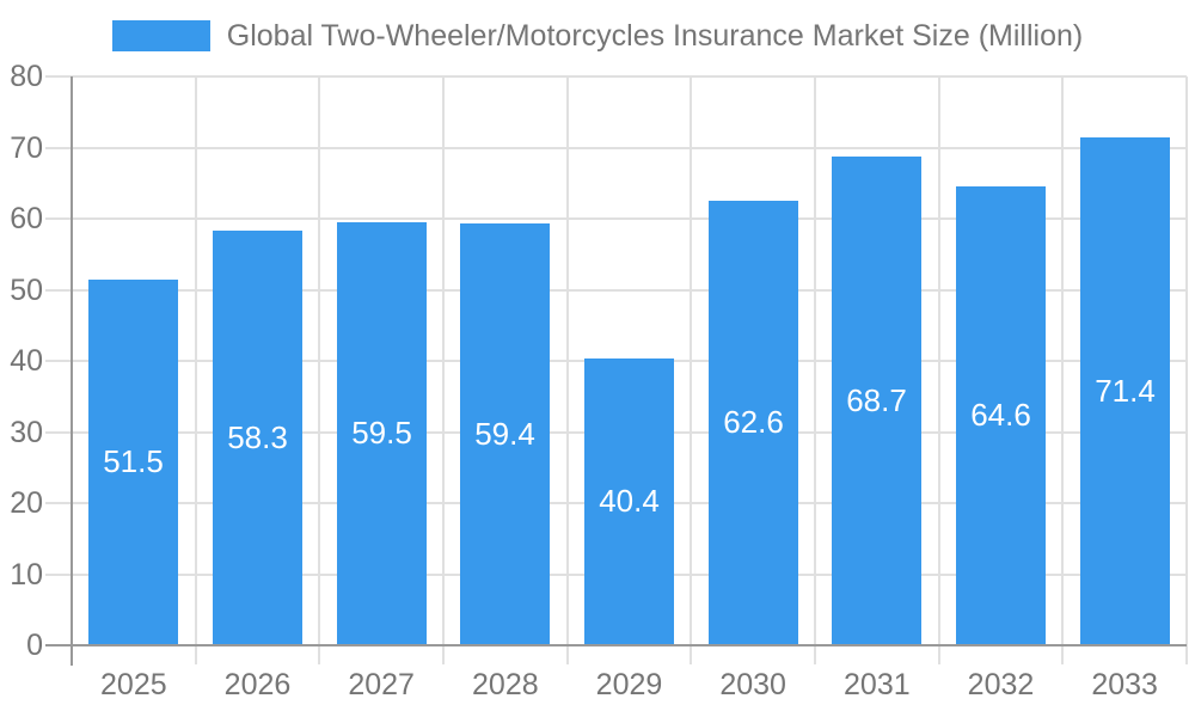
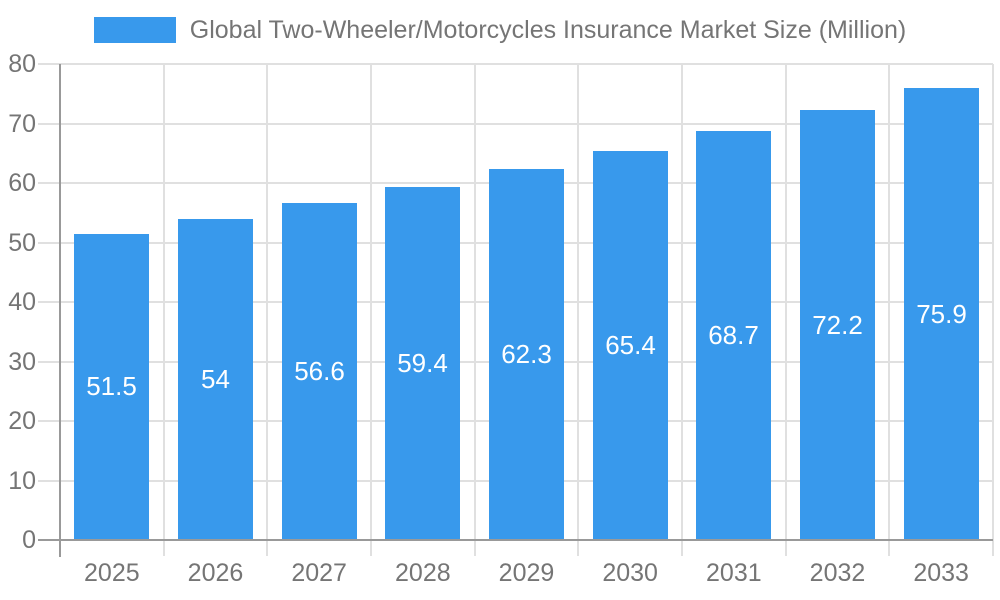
2026: 58.3 -> 54
2027: 59.5 -> 56.6
2029: 40.4 -> 62.3
2030: 62.6 -> 65.4
2032: 64.6 -> 72.2
2033: 71.4 -> 75.9
